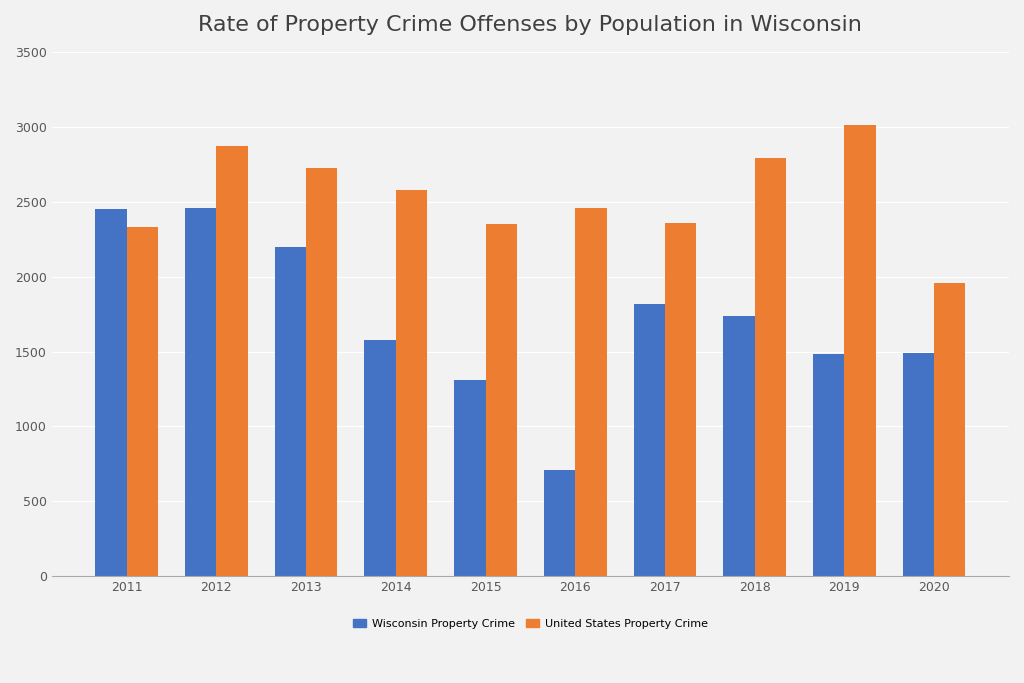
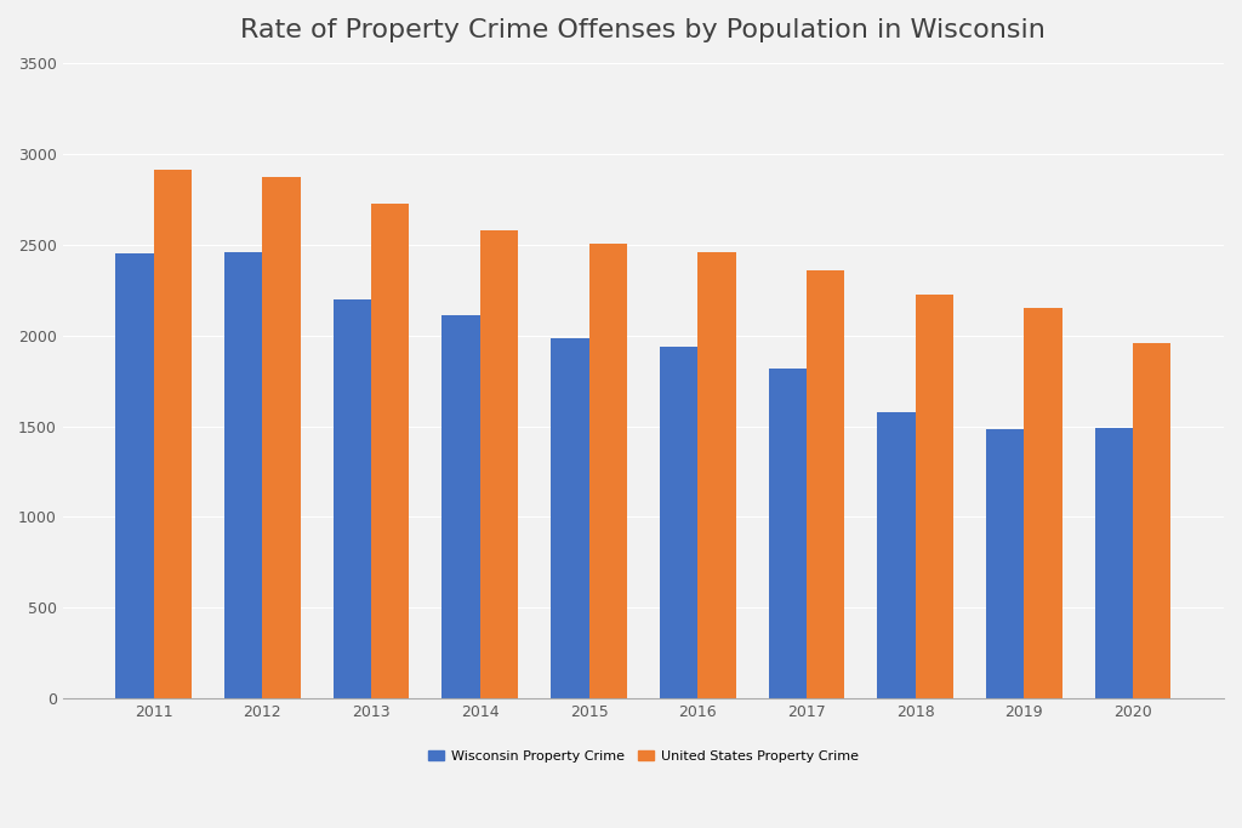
United States Property Crime/2011: 2330 -> 2910
Wisconsin Property Crime/2014: 1580 -> 2110
Wisconsin Property Crime/2015: 1310 -> 1980
United States Property Crime/2015: 2350 -> 2500
Wisconsin Property Crime/2016: 710 -> 1940
Wisconsin Property Crime/2018: 1740 -> 1580
United States Property Crime/2018: 2790 -> 2220
United States Property Crime/2019: 3010 -> 2150
